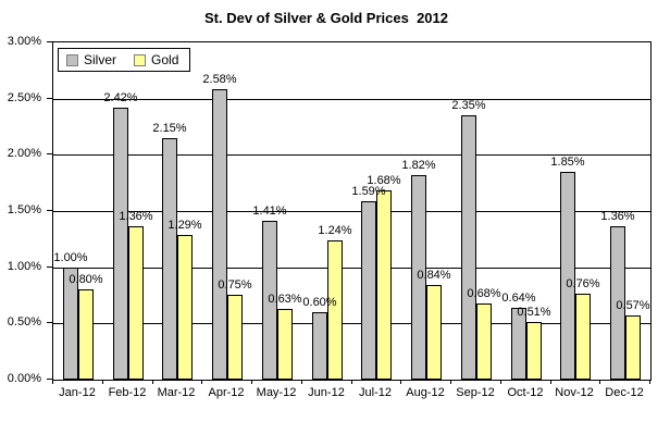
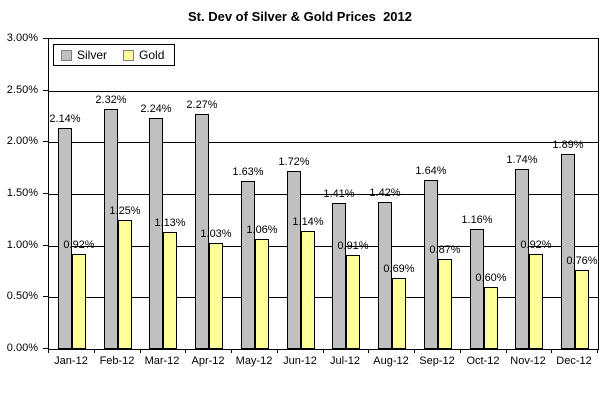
Silver/Jan-12: 1.00% -> 2.14%
Gold/Jan-12: 0.80% -> 0.92%
Silver/Feb-12: 2.42% -> 2.32%
Gold/Feb-12: 1.36% -> 1.25%
Silver/Mar-12: 2.15% -> 2.24%
Gold/Mar-12: 1.29% -> 1.13%
Silver/Apr-12: 2.58% -> 2.27%
Gold/Apr-12: 0.75% -> 1.03%
Silver/May-12: 1.41% -> 1.63%
Gold/May-12: 0.63% -> 1.06%
Silver/Jun-12: 0.60% -> 1.72%
Gold/Jun-12: 1.24% -> 1.14%
Silver/Jul-12: 1.59% -> 1.41%
Gold/Jul-12: 1.68% -> 0.91%
Silver/Aug-12: 1.82% -> 1.42%
Gold/Aug-12: 0.84% -> 0.69%
Silver/Sep-12: 2.35% -> 1.64%
Gold/Sep-12: 0.68% -> 0.87%
Silver/Oct-12: 0.64% -> 1.16%
Gold/Oct-12: 0.51% -> 0.60%
Silver/Nov-12: 1.85% -> 1.74%
Gold/Nov-12: 0.76% -> 0.92%
Silver/Dec-12: 1.36% -> 1.89%
Gold/Dec-12: 0.57% -> 0.76%
